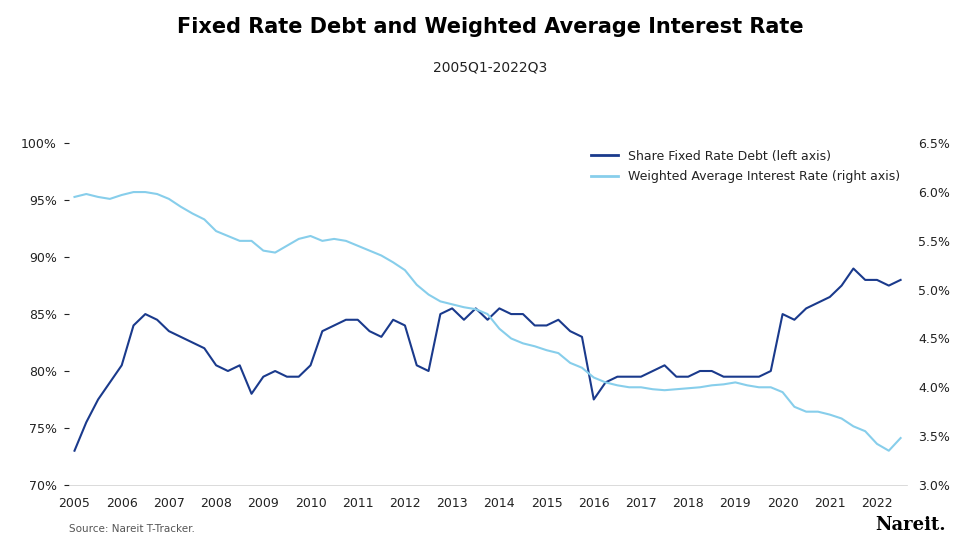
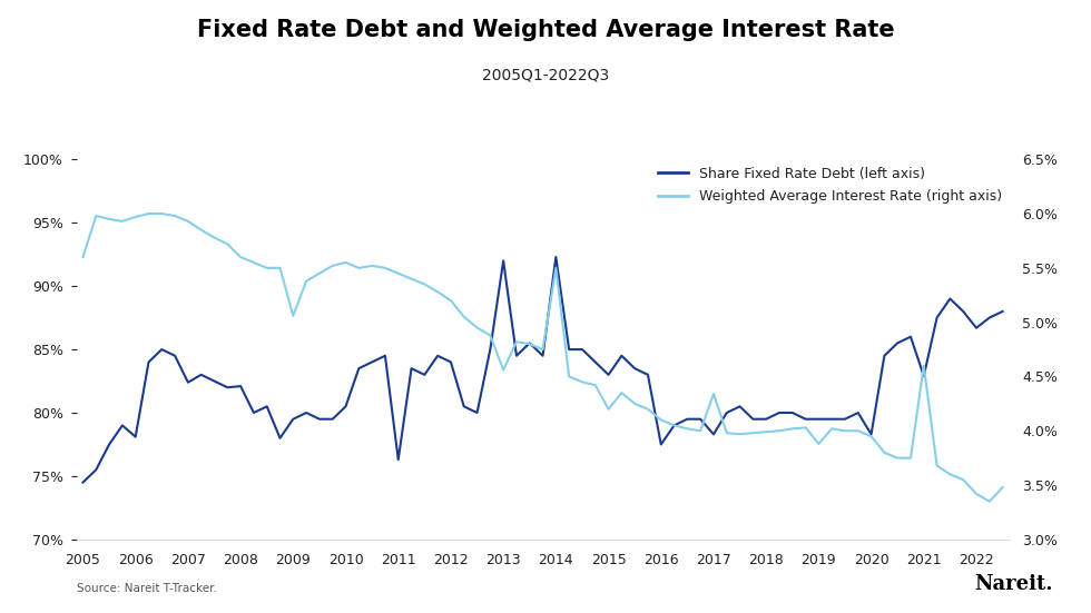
Share Fixed Rate Debt (left axis)/2005: 73.0% -> 74.5%
Weighted Average Interest Rate (right axis)/2005: 5.95% -> 5.60%
Share Fixed Rate Debt (left axis)/2006: 80.5% -> 78.1%
Share Fixed Rate Debt (left axis)/2007: 83.5% -> 82.4%
Share Fixed Rate Debt (left axis)/2008: 80.5% -> 82.1%
Weighted Average Interest Rate (right axis)/2009: 5.40% -> 5.06%
Share Fixed Rate Debt (left axis)/2011: 84.5% -> 76.3%
Share Fixed Rate Debt (left axis)/2013: 85.5% -> 92.0%
Weighted Average Interest Rate (right axis)/2013: 4.85% -> 4.56%
Share Fixed Rate Debt (left axis)/2014: 85.5% -> 92.3%
Weighted Average Interest Rate (right axis)/2014: 4.60% -> 5.50%
Share Fixed Rate Debt (left axis)/2015: 84.0% -> 83.0%
Weighted Average Interest Rate (right axis)/2015: 4.38% -> 4.20%
Share Fixed Rate Debt (left axis)/2017: 79.5% -> 78.3%
Weighted Average Interest Rate (right axis)/2017: 4.00% -> 4.34%
Weighted Average Interest Rate (right axis)/2019: 4.05% -> 3.88%
Share Fixed Rate Debt (left axis)/2020: 85.0% -> 78.3%
Share Fixed Rate Debt (left axis)/2021: 86.5% -> 82.9%
Weighted Average Interest Rate (right axis)/2021: 3.72% -> 4.60%
Share Fixed Rate Debt (left axis)/2022: 88.0% -> 86.7%
